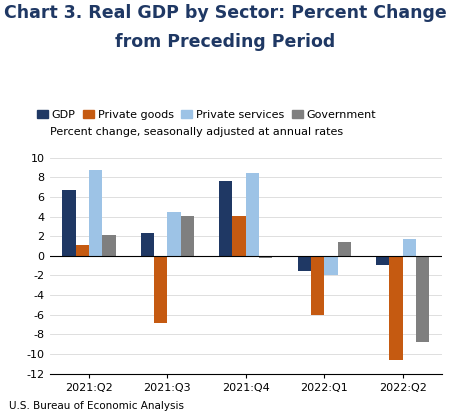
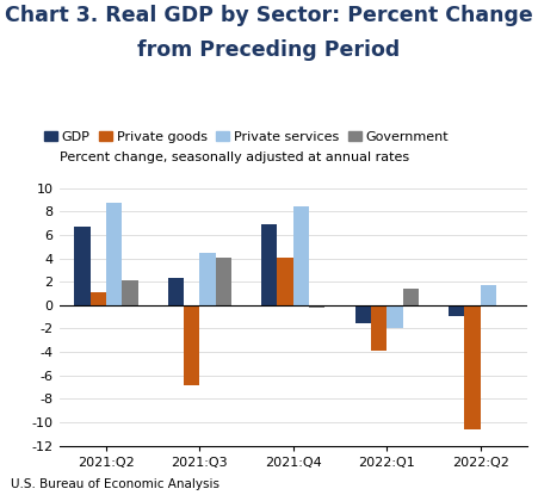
GDP/2021:Q4: 7.6 -> 6.9
Private goods/2022:Q1: -6.0 -> -3.9
Government/2022:Q2: -8.8 -> -0.1
